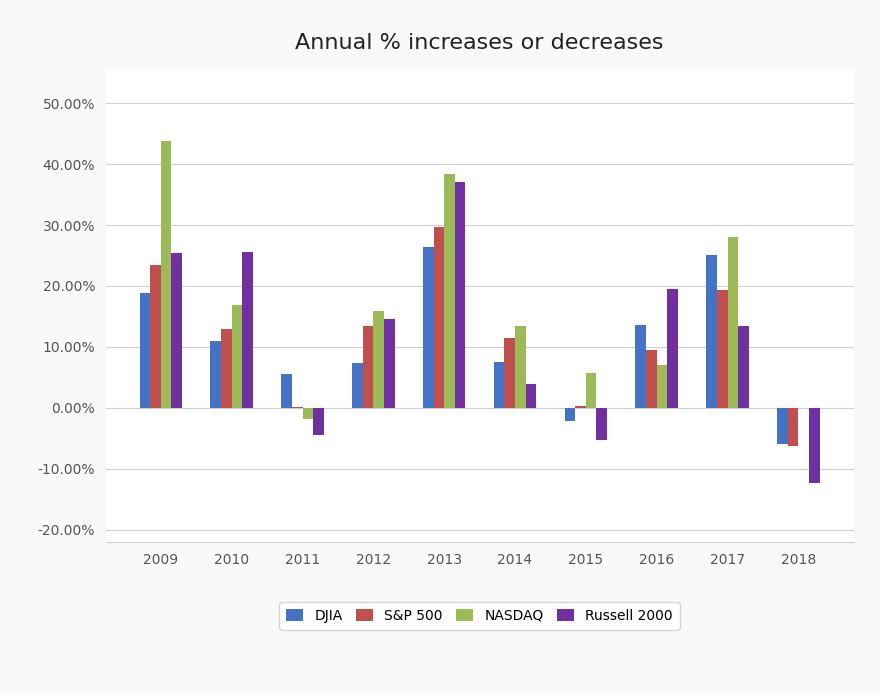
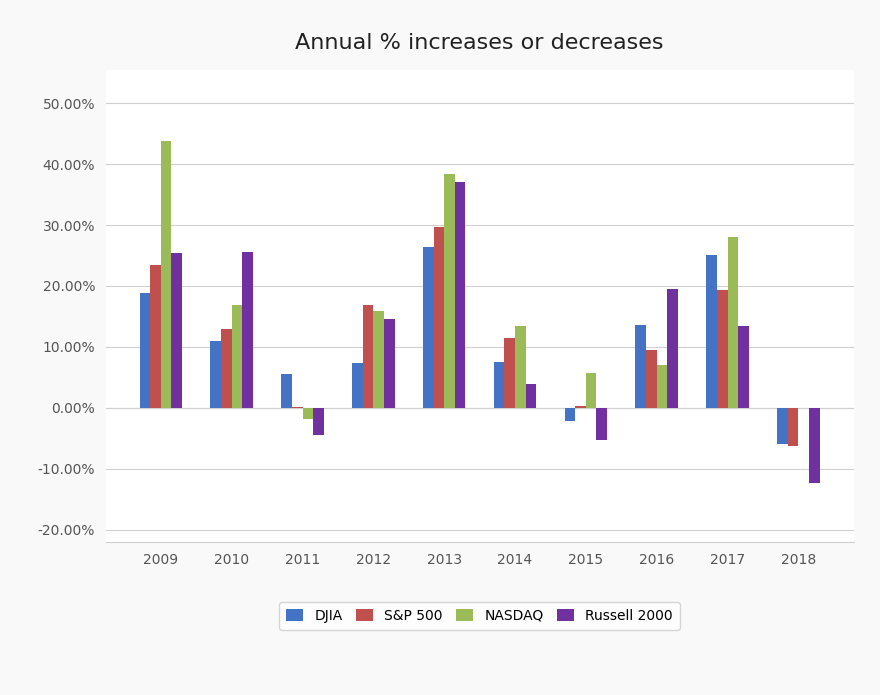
S&P 500/2012: 13.4% -> 16.8%
